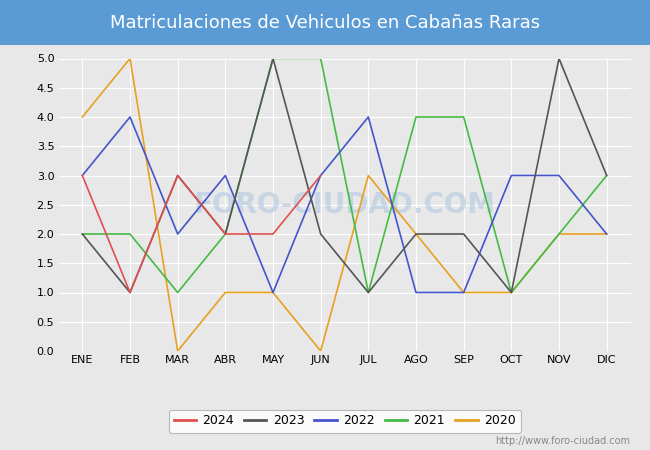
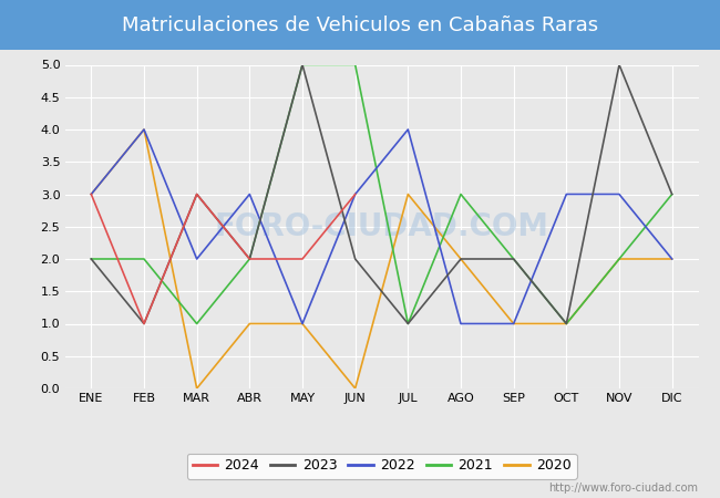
2020/ENE: 4 -> 3
2020/FEB: 5 -> 4
2021/AGO: 4 -> 3
2021/SEP: 4 -> 2
